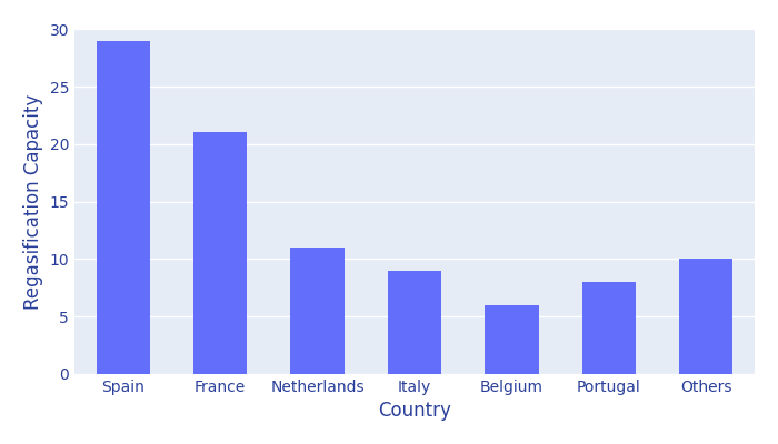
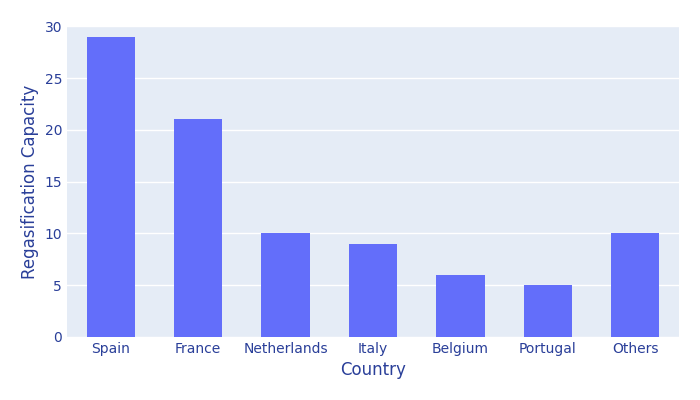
Netherlands: 11 -> 10
Portugal: 8 -> 5
